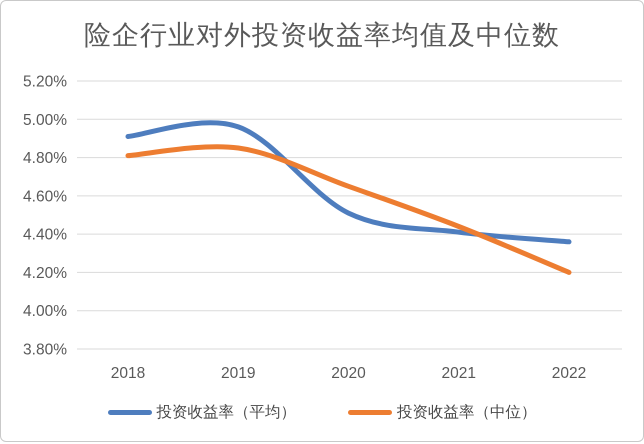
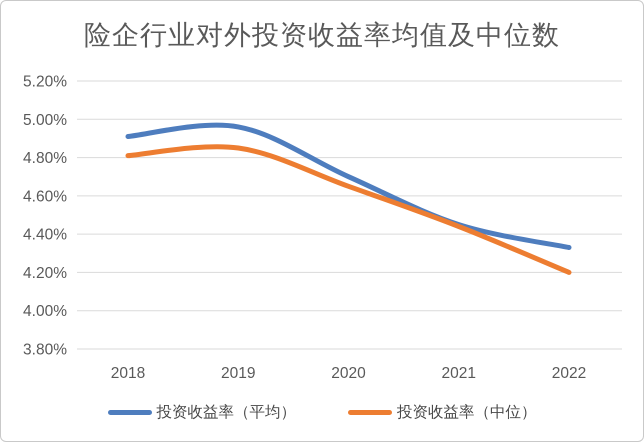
投资收益率（平均）/2020: 4.51% -> 4.70%
投资收益率（平均）/2021: 4.41% -> 4.45%
投资收益率（平均）/2022: 4.36% -> 4.33%
